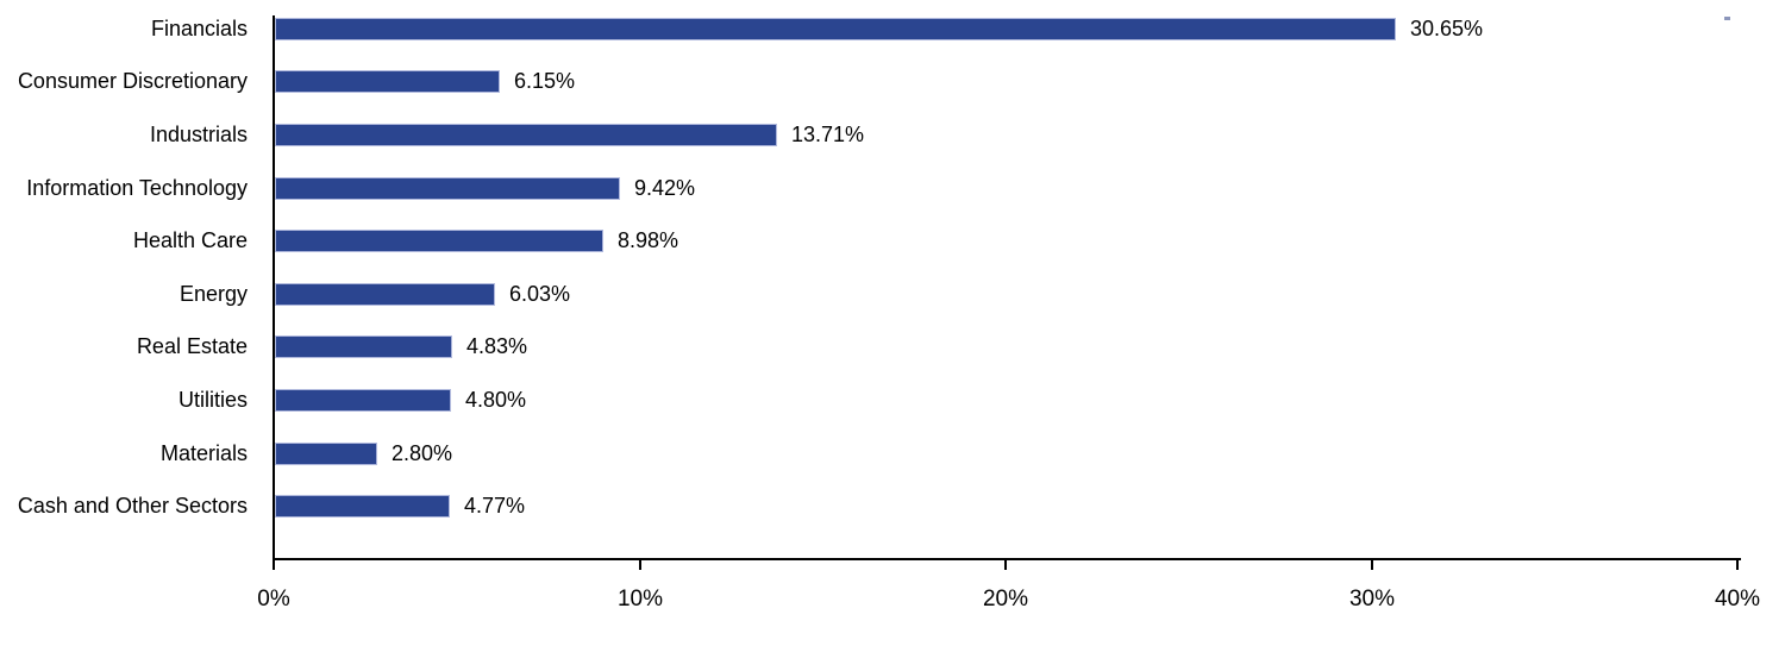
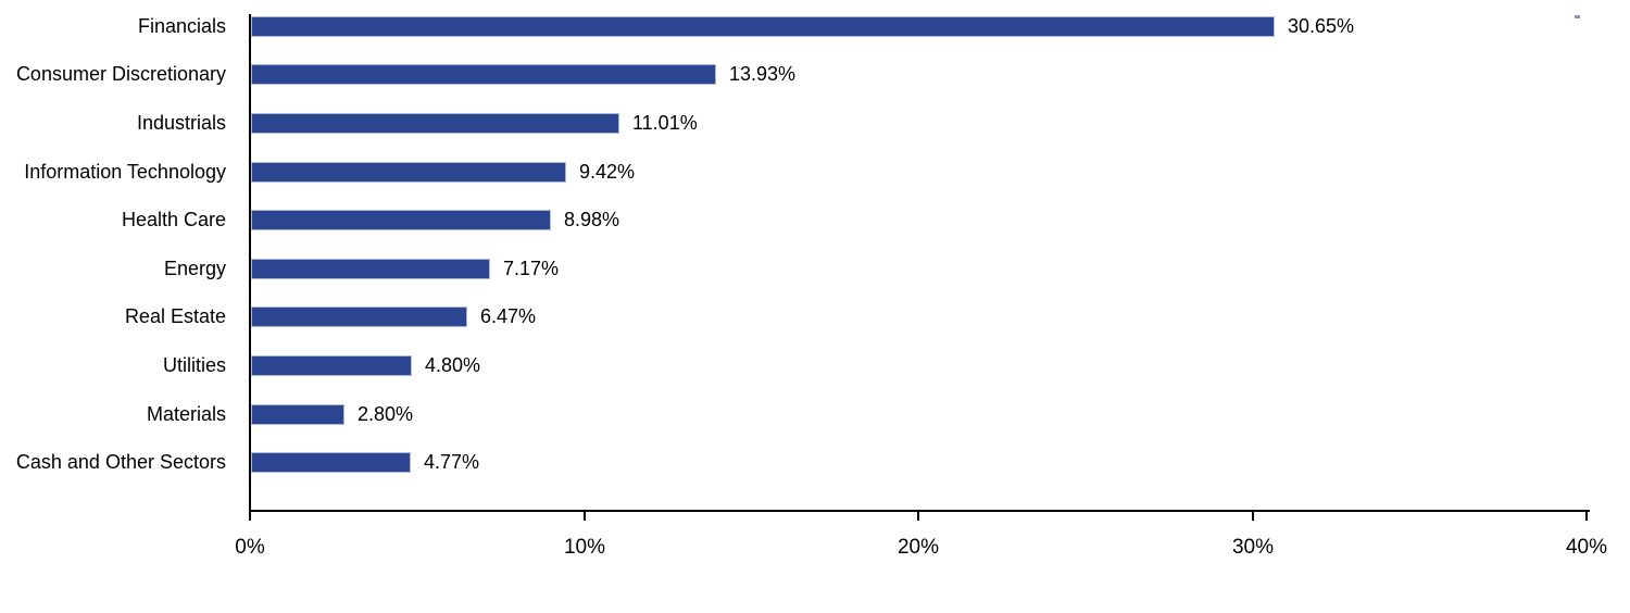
Consumer Discretionary: 6.15% -> 13.93%
Industrials: 13.71% -> 11.01%
Energy: 6.03% -> 7.17%
Real Estate: 4.83% -> 6.47%
